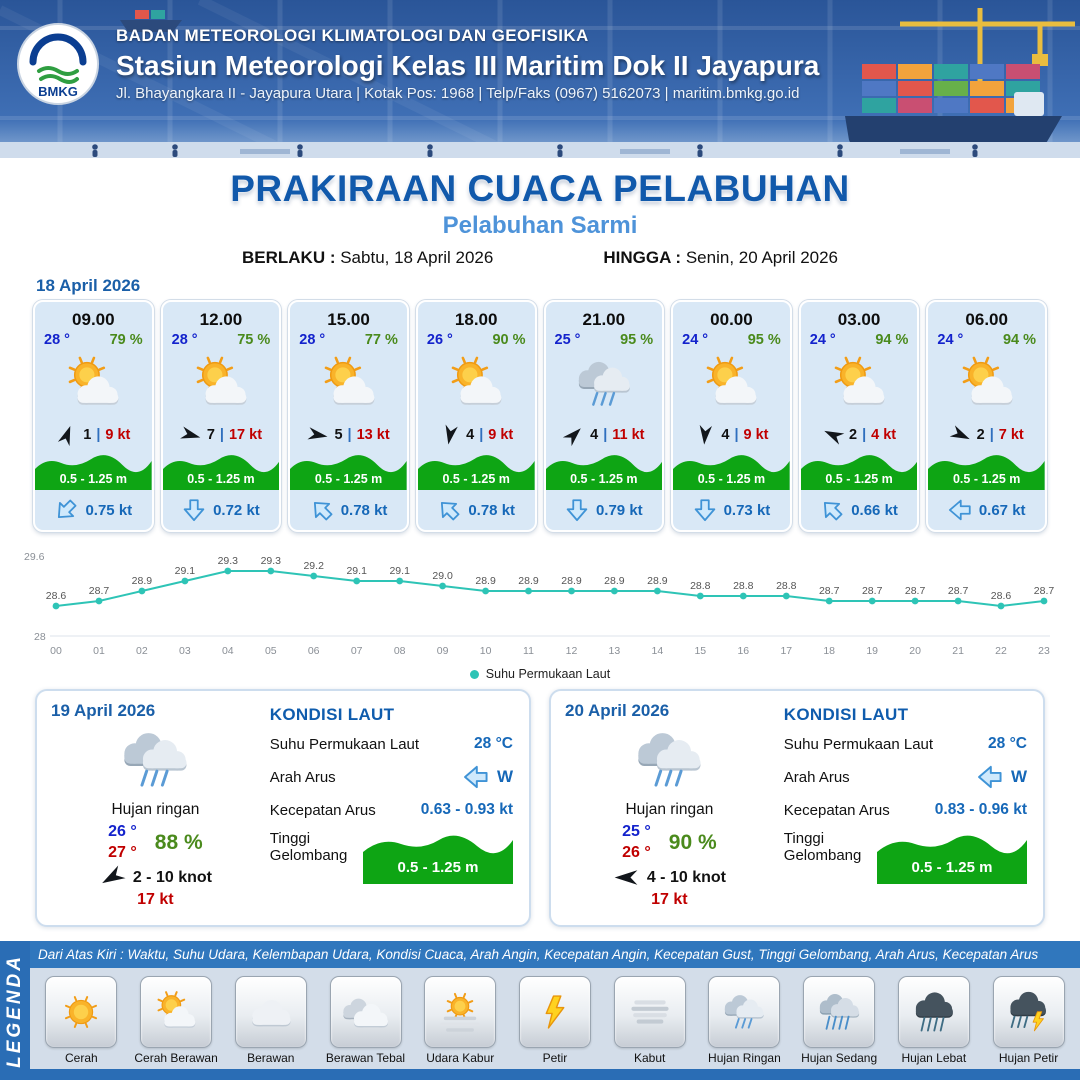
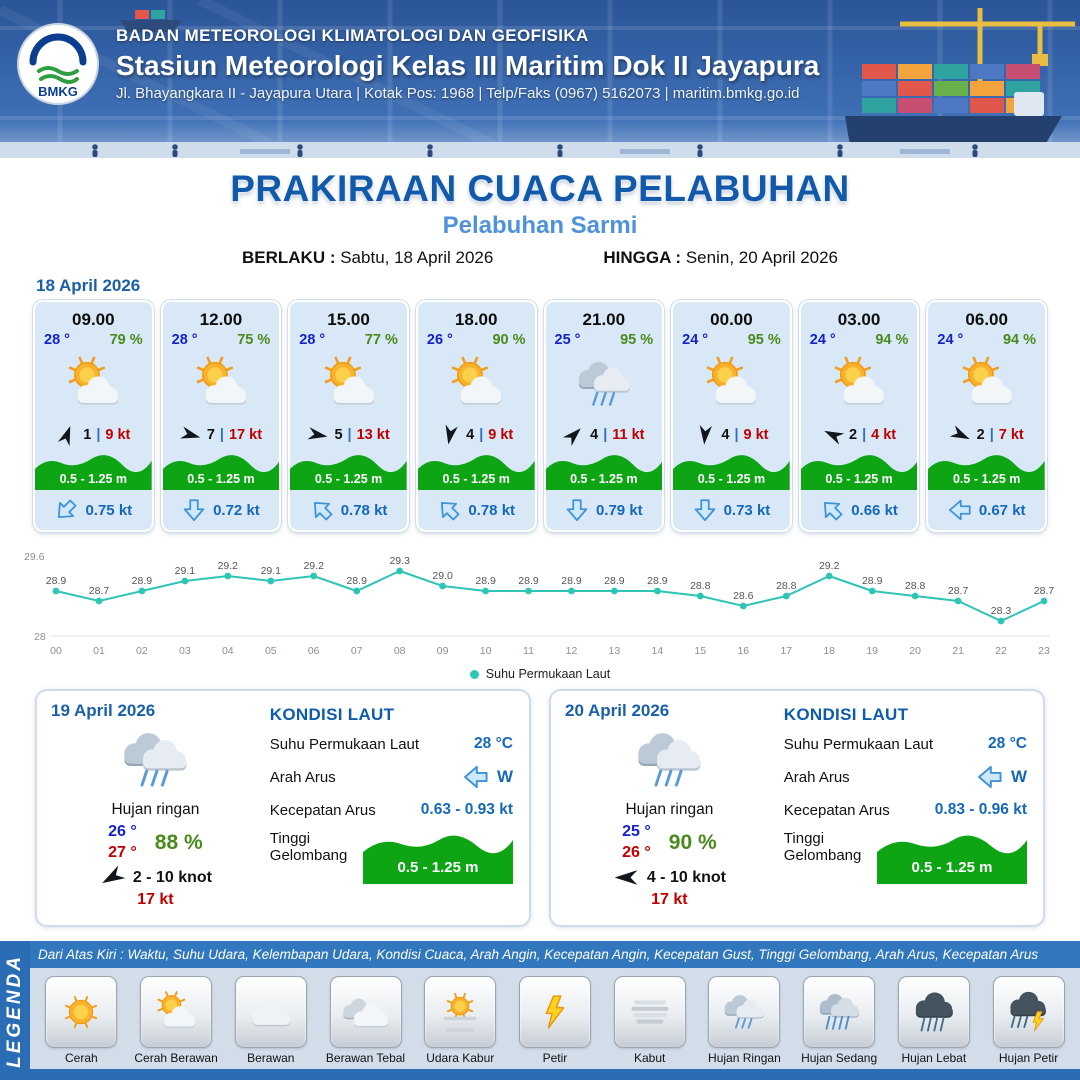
00: 28.6 -> 28.9
04: 29.3 -> 29.2
05: 29.3 -> 29.1
07: 29.1 -> 28.9
08: 29.1 -> 29.3
16: 28.8 -> 28.6
18: 28.7 -> 29.2
19: 28.7 -> 28.9
20: 28.7 -> 28.8
22: 28.6 -> 28.3
